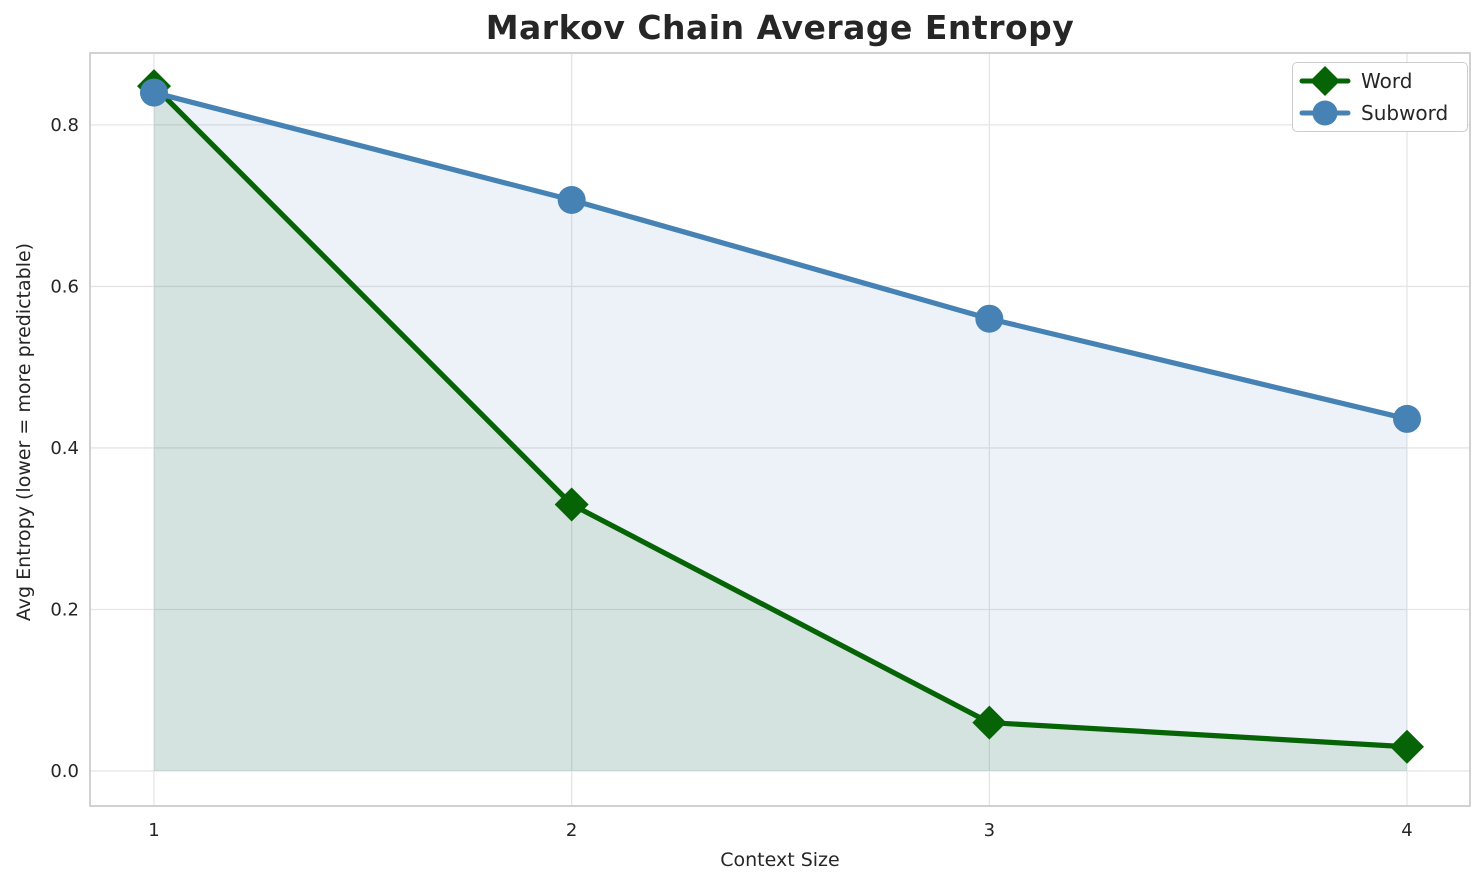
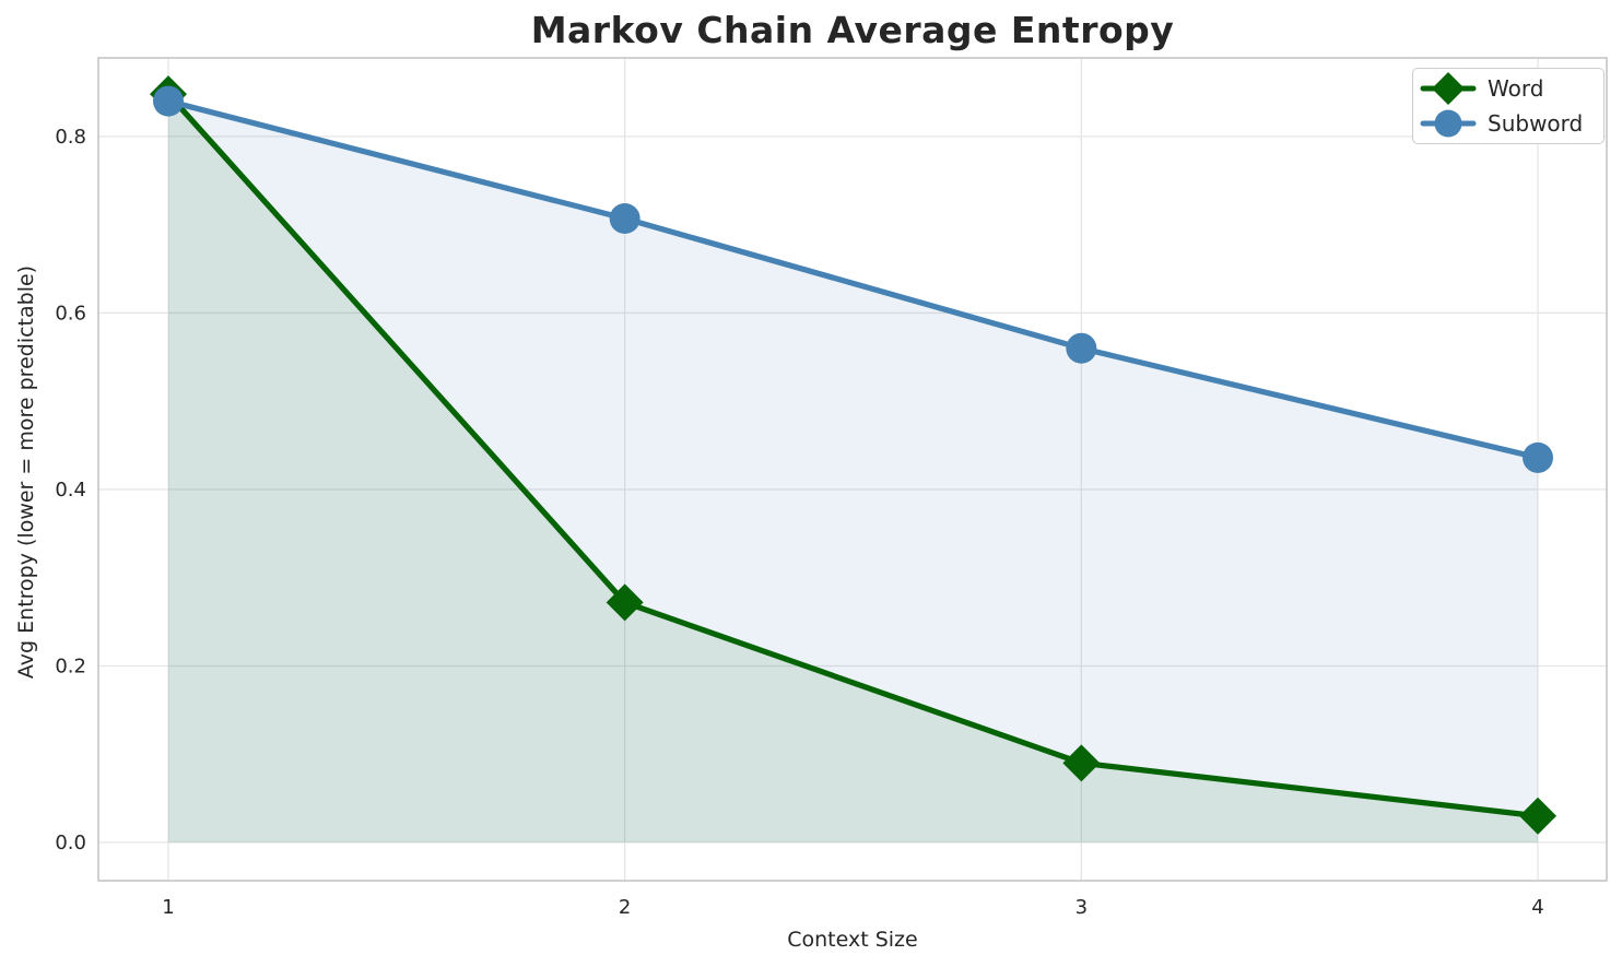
Word/2: 0.33 -> 0.27
Word/3: 0.06 -> 0.09
